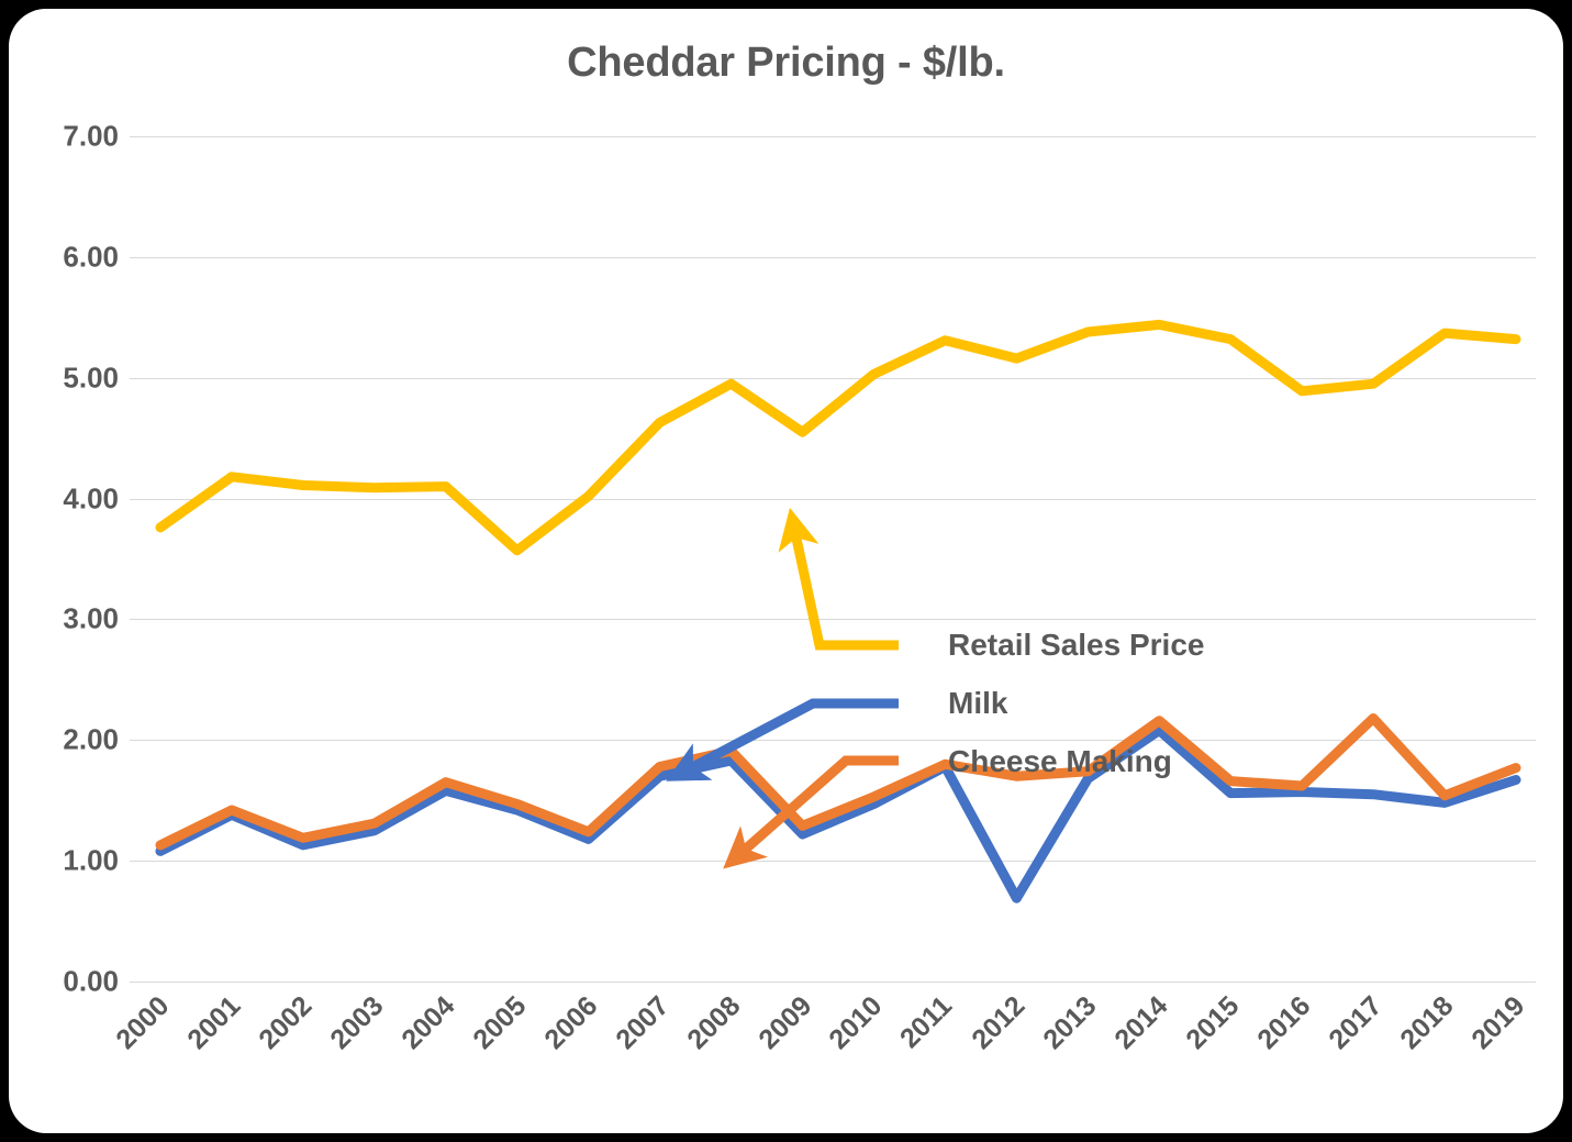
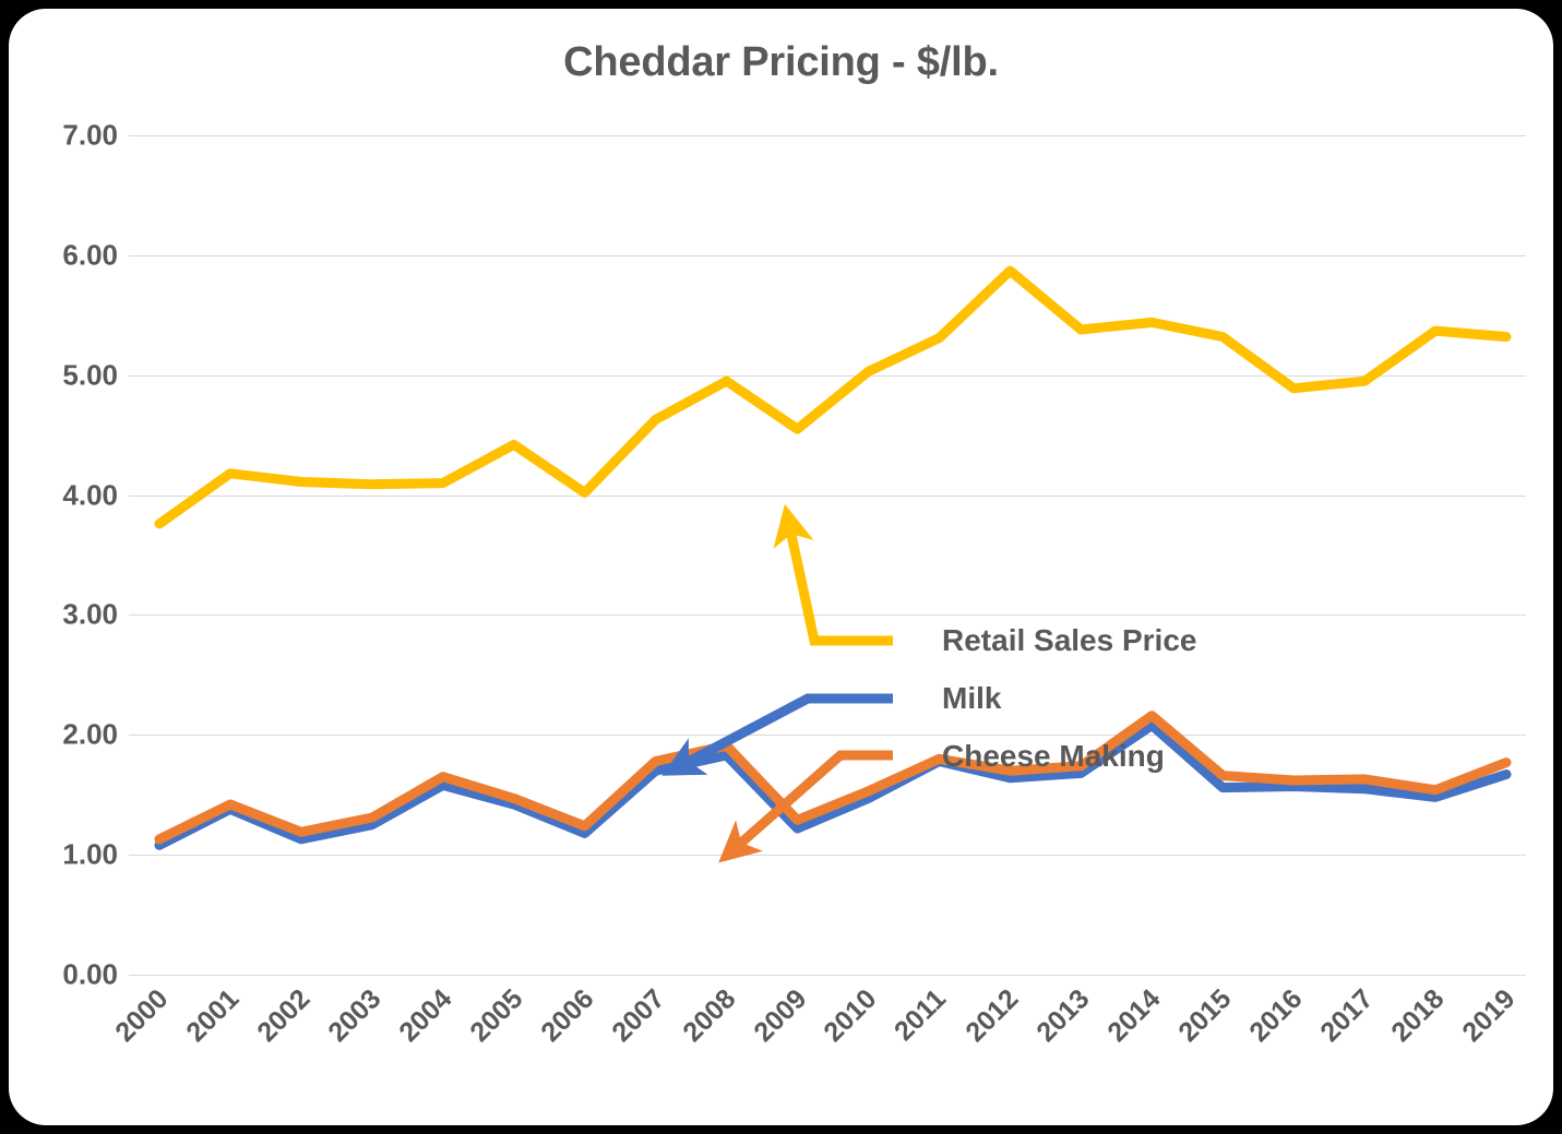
Retail Sales Price/2005: 3.57 -> 4.42
Retail Sales Price/2012: 5.16 -> 5.87
Milk/2012: 0.69 -> 1.64
Cheese Making/2017: 2.18 -> 1.63
